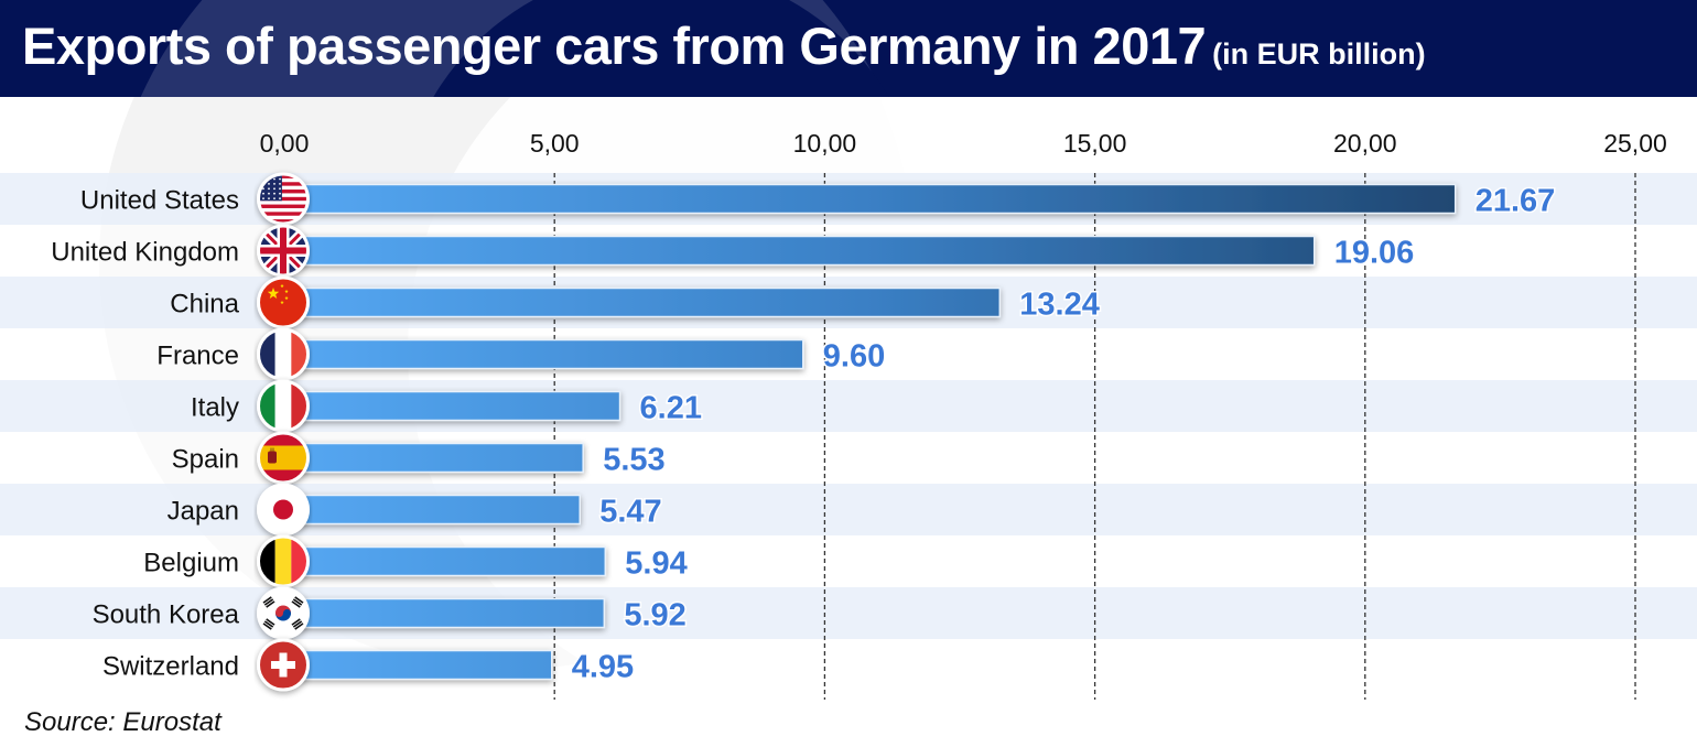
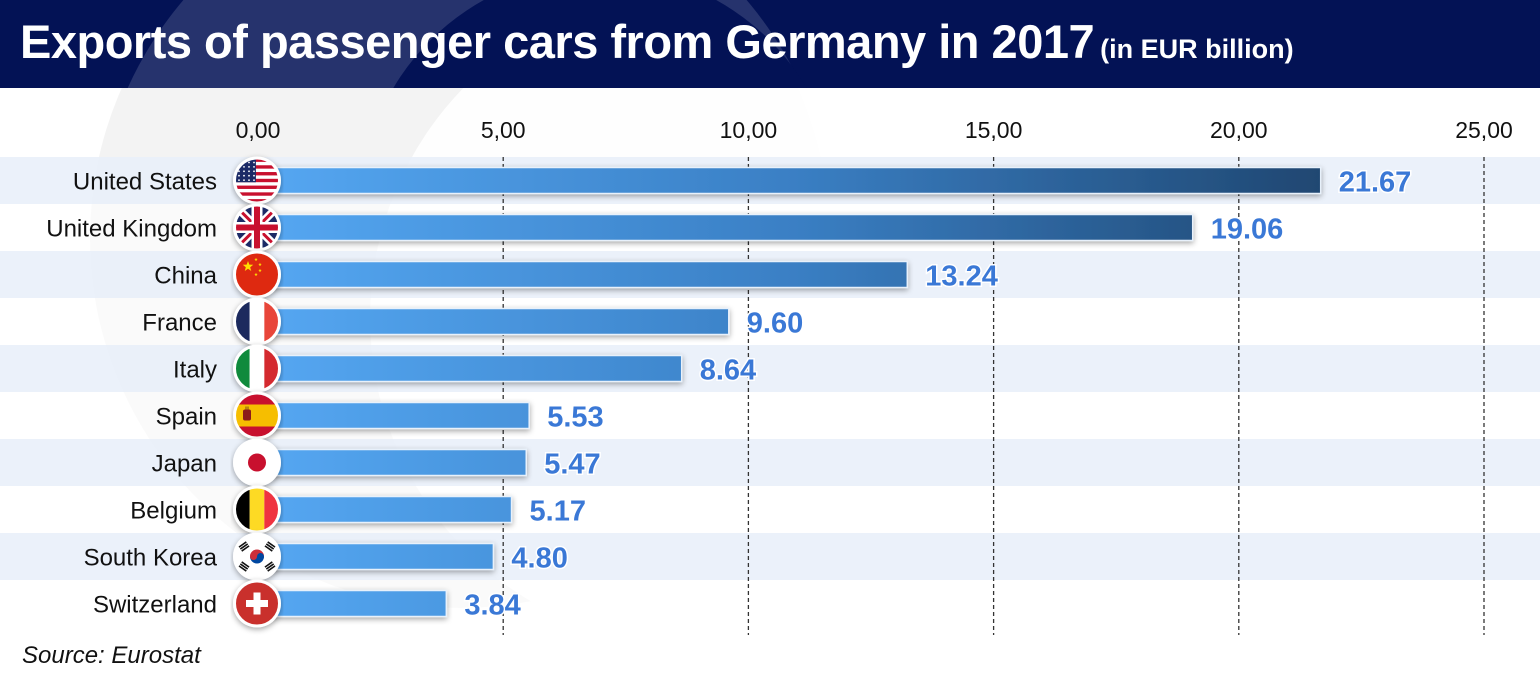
Italy: 6.21 -> 8.64
Belgium: 5.94 -> 5.17
South Korea: 5.92 -> 4.80
Switzerland: 4.95 -> 3.84
